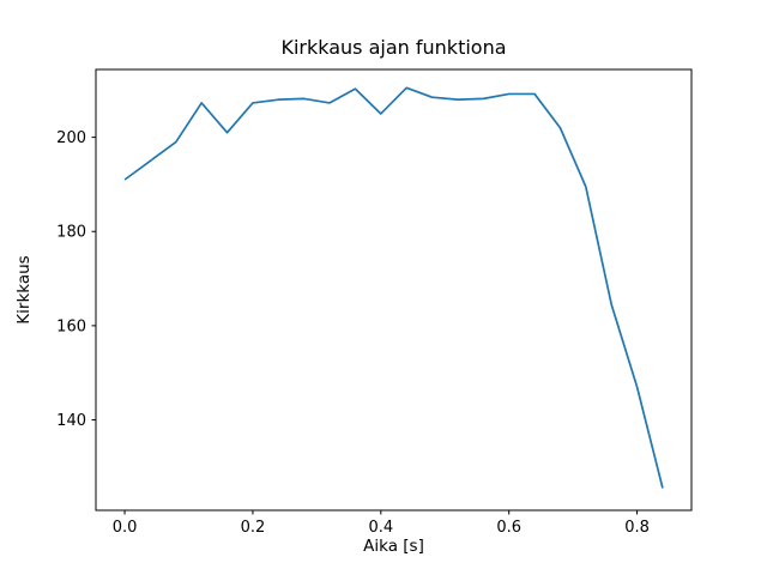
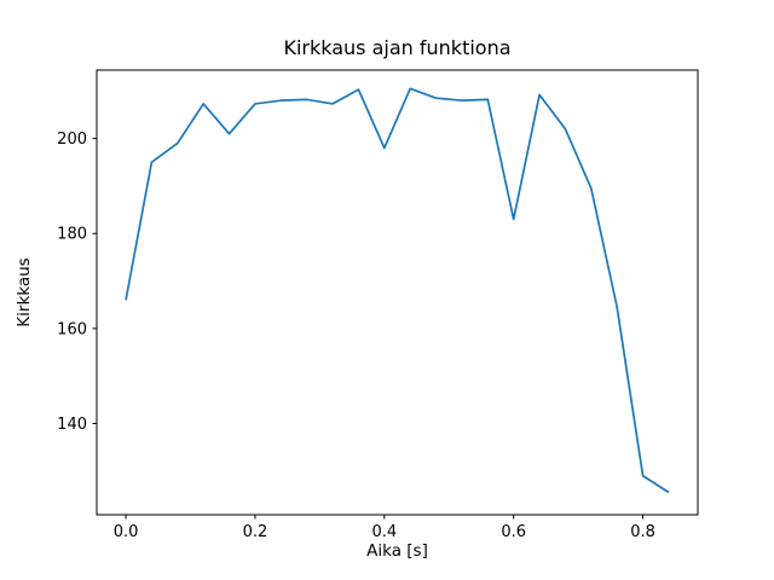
0.0: 191 -> 166
0.4: 205 -> 198
0.6: 209 -> 183
0.8: 147 -> 129
